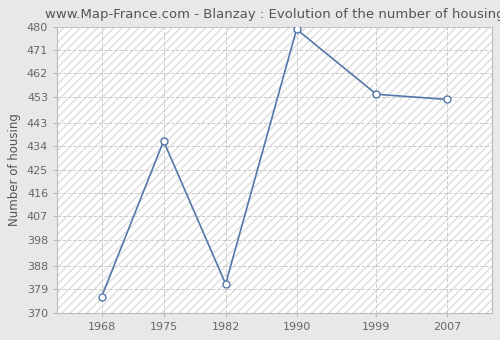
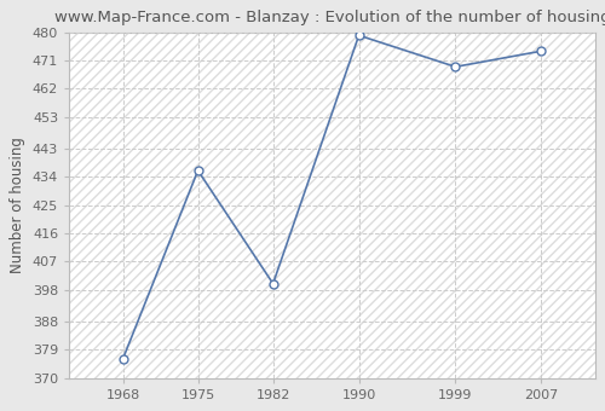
1982: 381 -> 400
1999: 454 -> 469
2007: 452 -> 474
